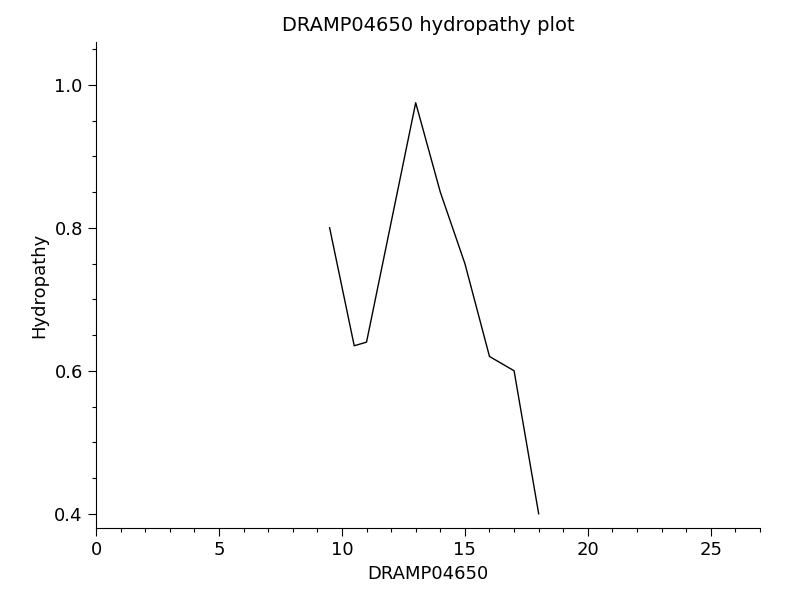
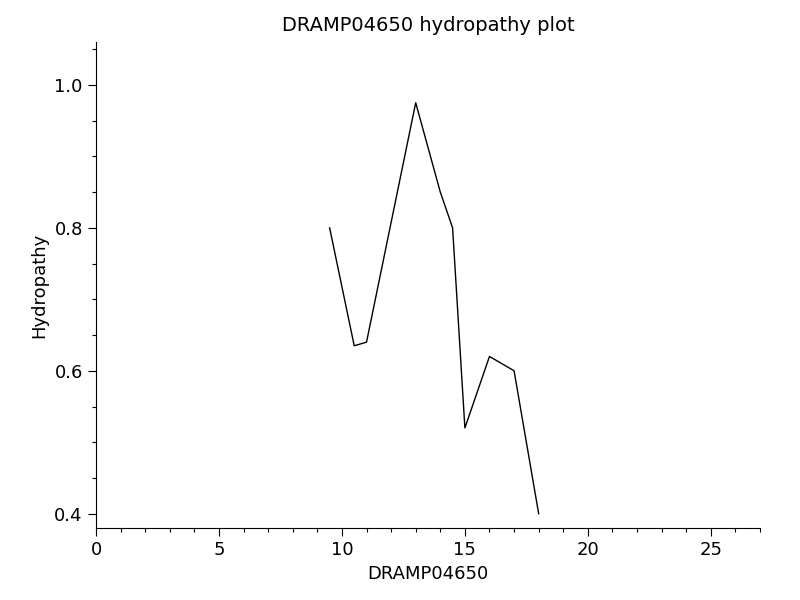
15: 0.750 -> 0.520
